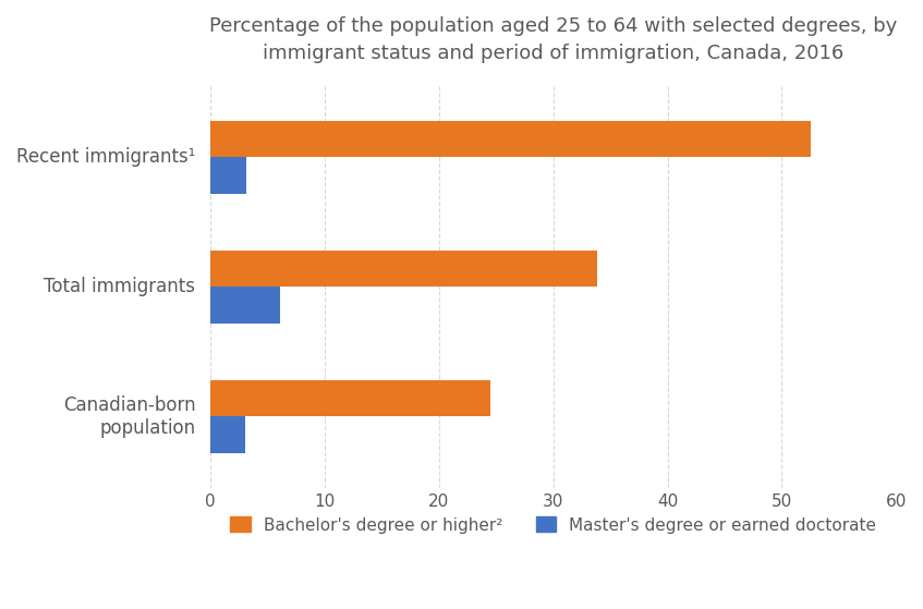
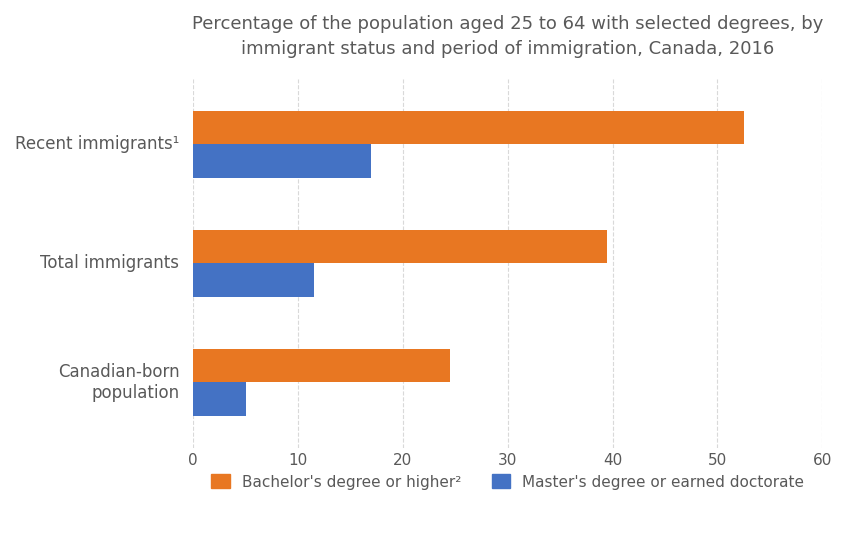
Master's degree or earned doctorate/Recent immigrants¹: 3.1 -> 17.0
Bachelor's degree or higher²/Total immigrants: 33.8 -> 39.5
Master's degree or earned doctorate/Total immigrants: 6.1 -> 11.5
Master's degree or earned doctorate/Canadian-born population: 3.0 -> 5.0
